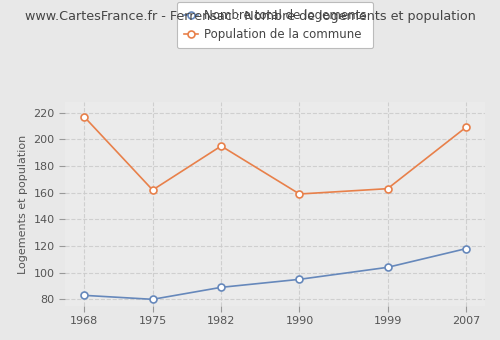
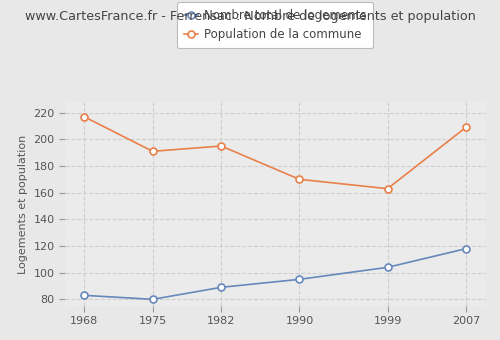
Population de la commune/1975: 162 -> 191
Population de la commune/1990: 159 -> 170
